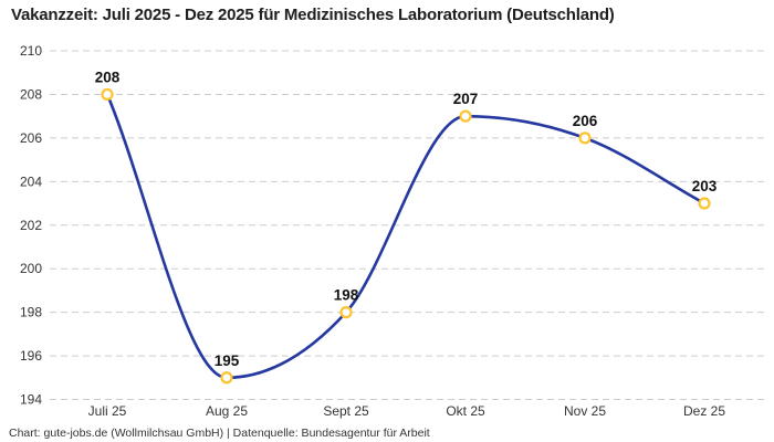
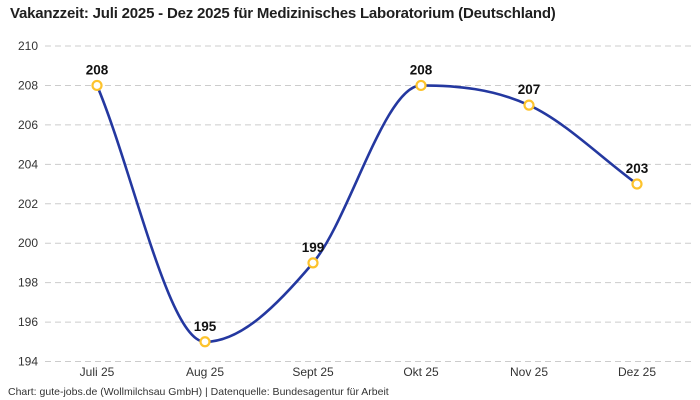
Sept 25: 198 -> 199
Okt 25: 207 -> 208
Nov 25: 206 -> 207
